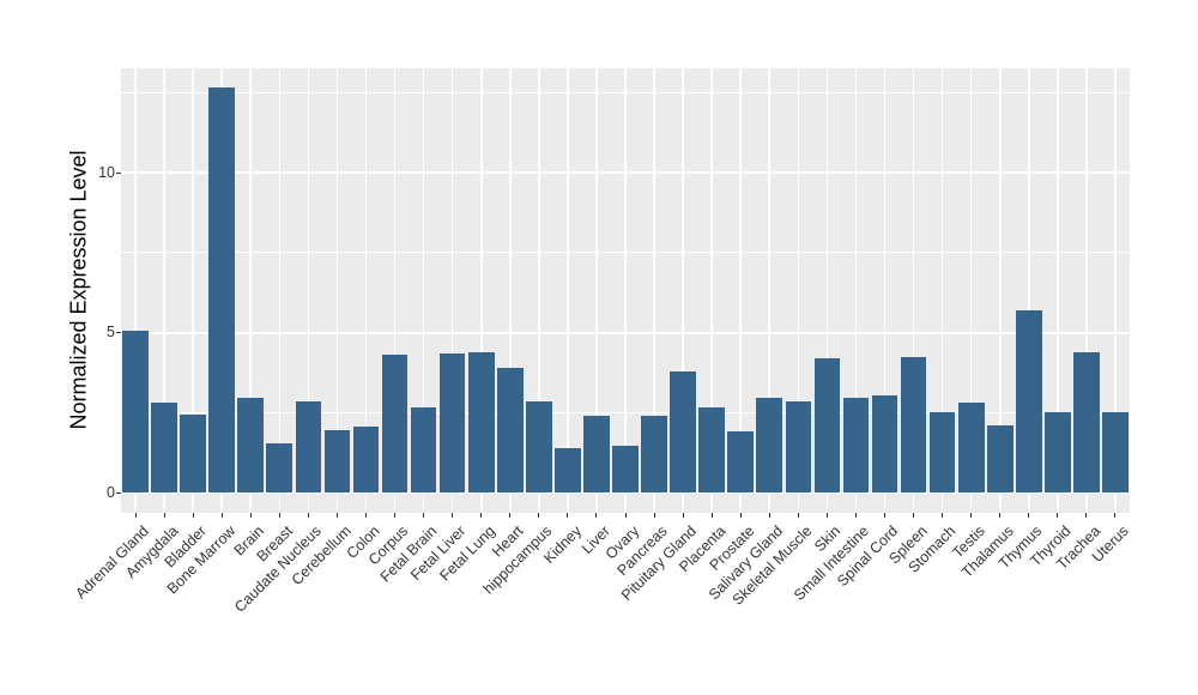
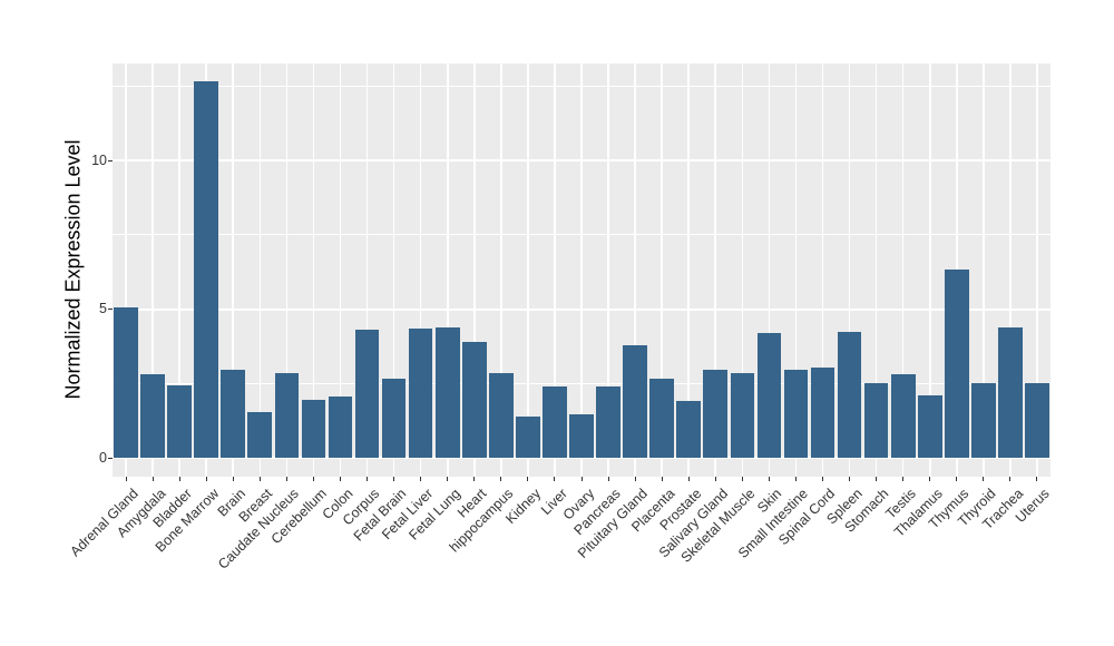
Thymus: 5.7 -> 6.3
